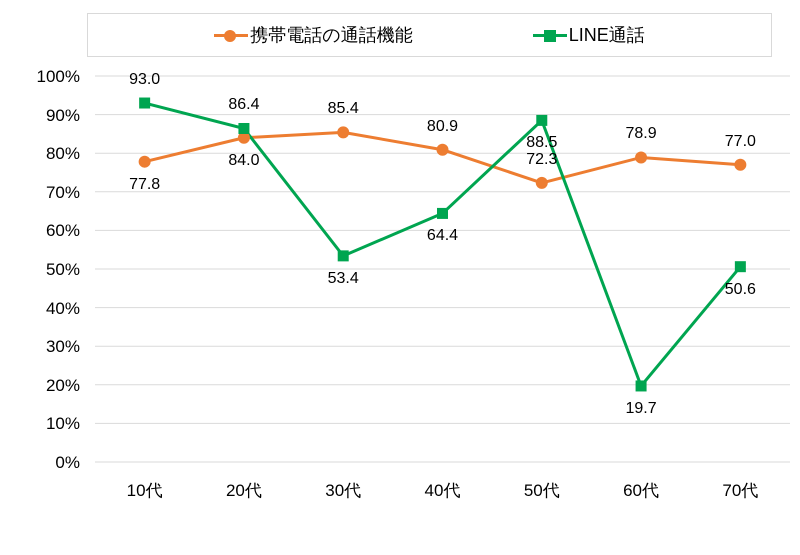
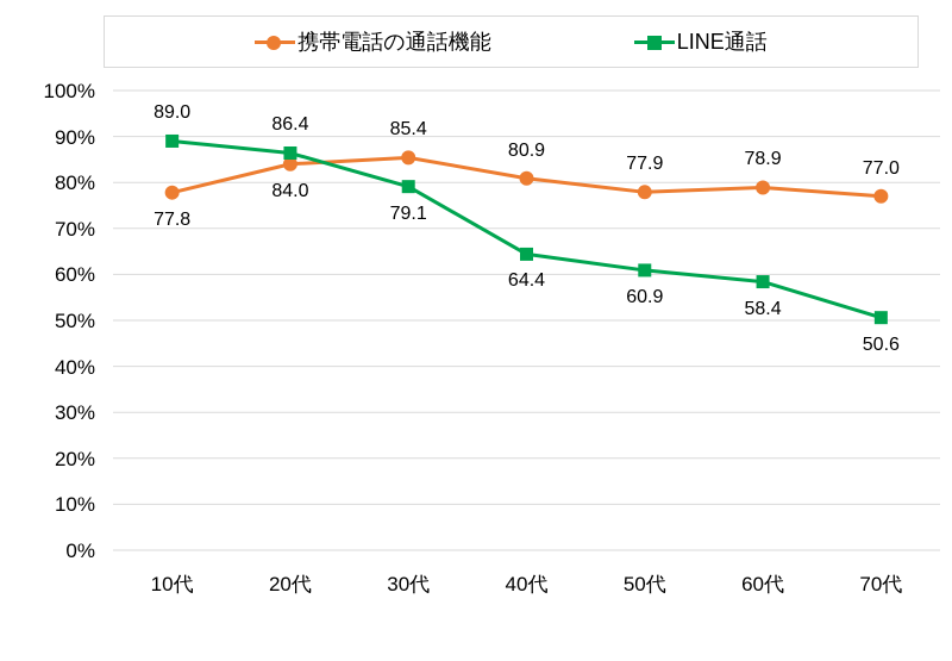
LINE通話/10代: 93.0 -> 89.0
LINE通話/30代: 53.4 -> 79.1
携帯電話の通話機能/50代: 72.3 -> 77.9
LINE通話/50代: 88.5 -> 60.9
LINE通話/60代: 19.7 -> 58.4
